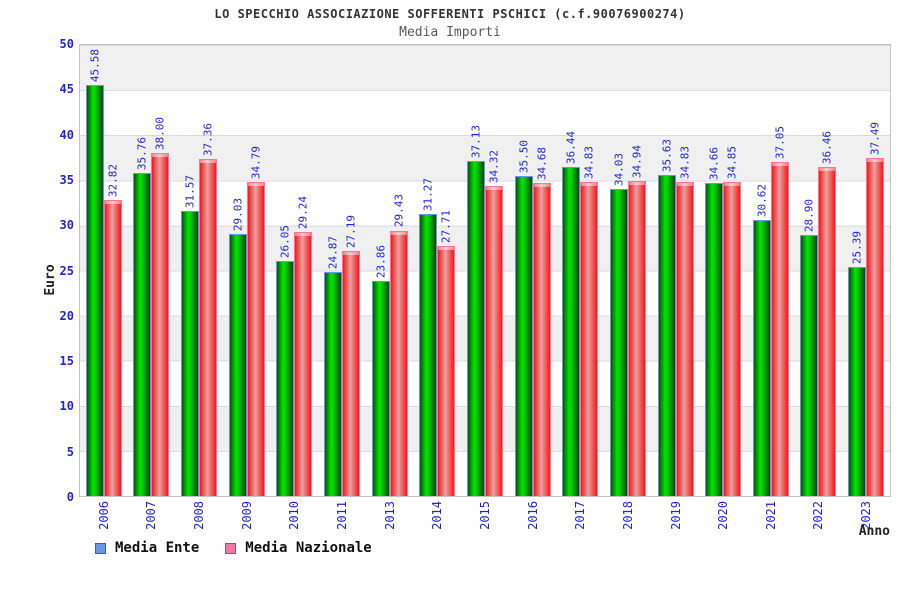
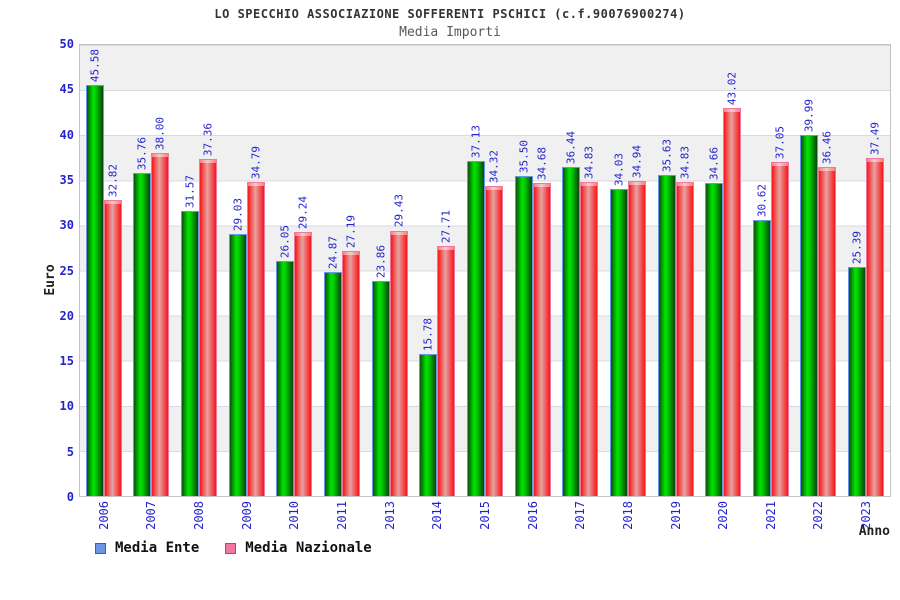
Media Ente/2014: 31.27 -> 15.78
Media Nazionale/2020: 34.85 -> 43.02
Media Ente/2022: 28.90 -> 39.99
